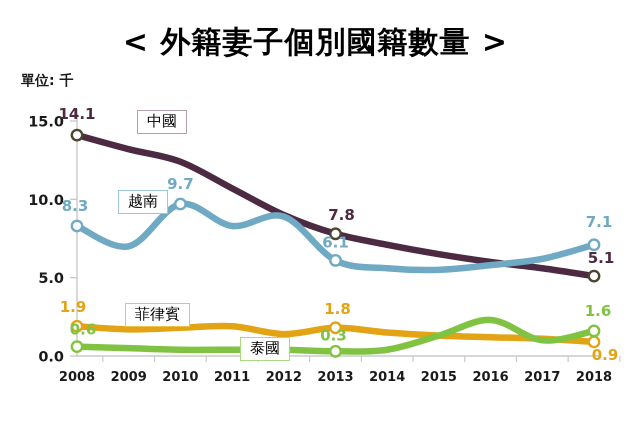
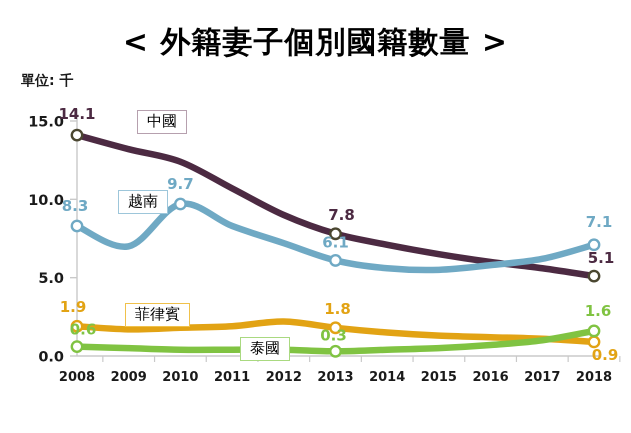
越南/2012: 8.9 -> 7.2
菲律賓/2012: 1.4 -> 2.2
泰國/2015: 1.3 -> 0.5
泰國/2016: 2.3 -> 0.7
